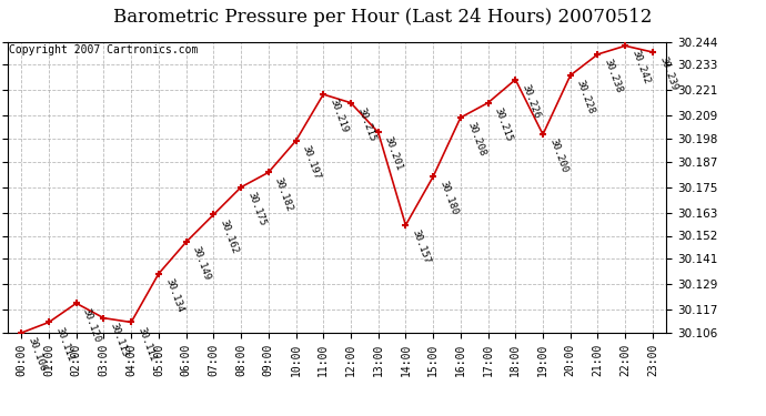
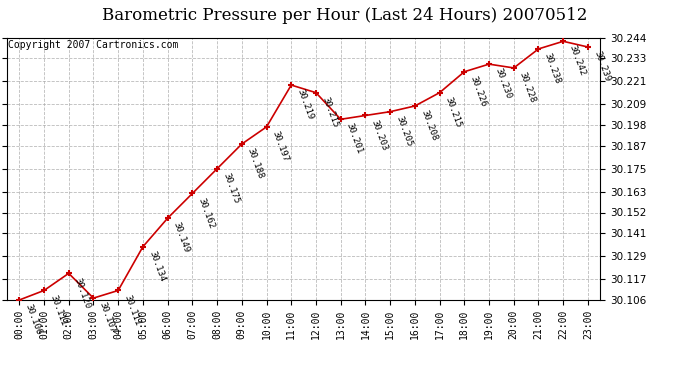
03:00: 30.113 -> 30.107
09:00: 30.182 -> 30.188
14:00: 30.157 -> 30.203
15:00: 30.180 -> 30.205
19:00: 30.200 -> 30.230
